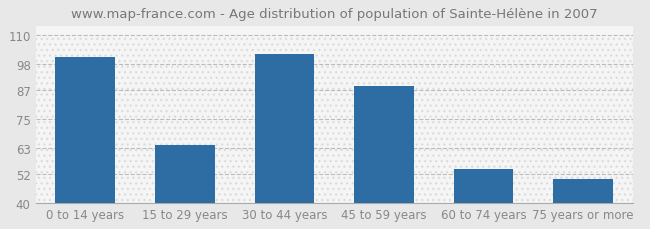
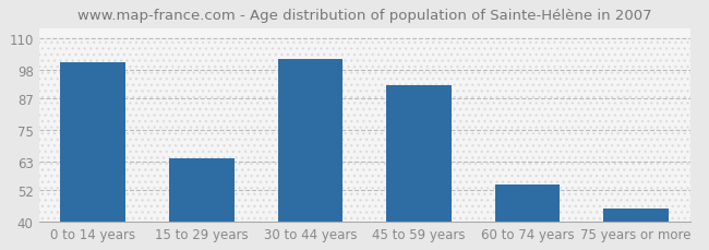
45 to 59 years: 89 -> 92
75 years or more: 50 -> 45
